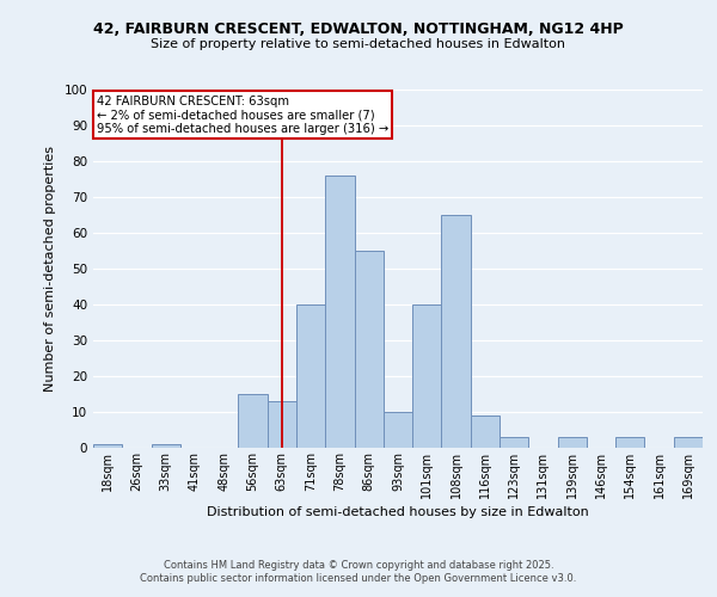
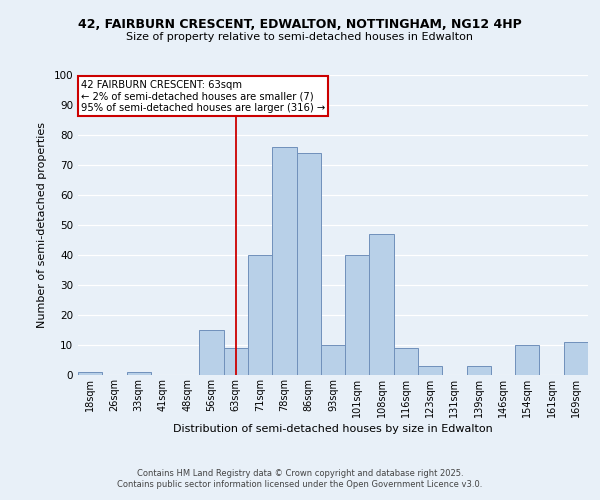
63sqm: 13 -> 9
86sqm: 55 -> 74
108sqm: 65 -> 47
154sqm: 3 -> 10
169sqm: 3 -> 11
